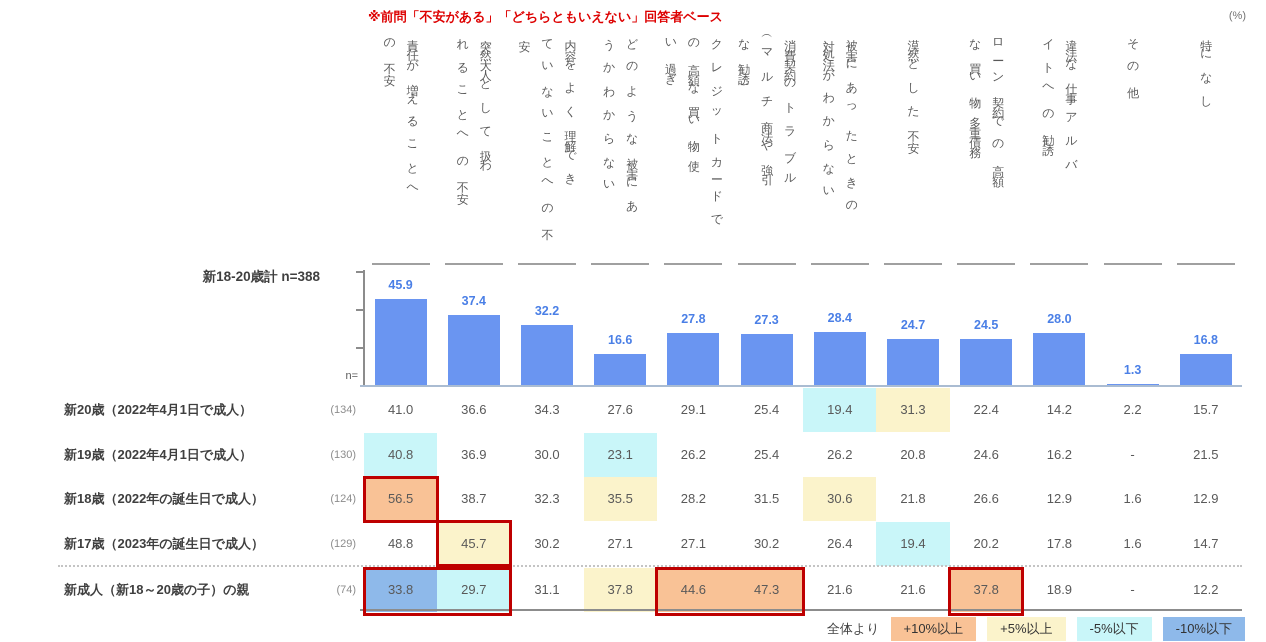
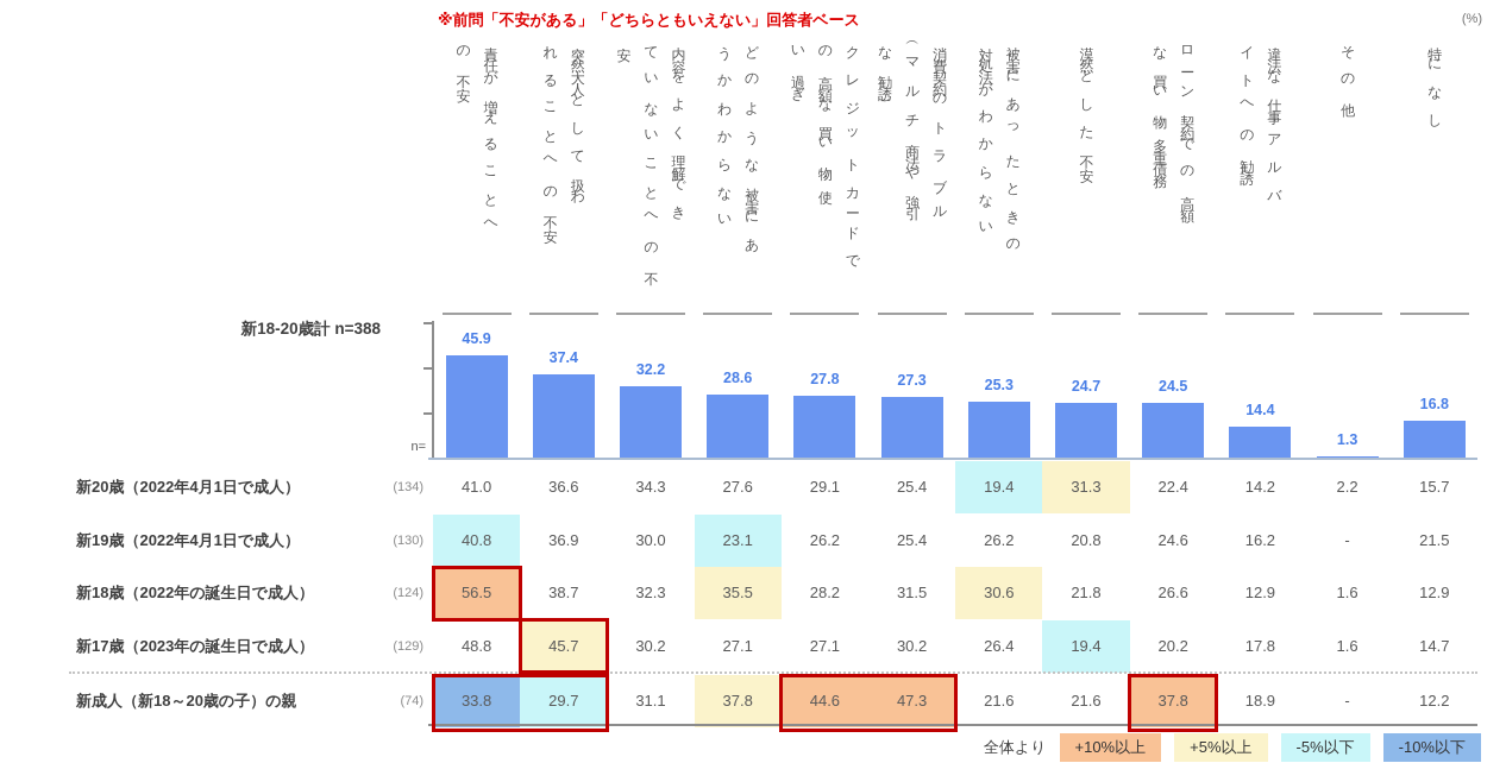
どのような被害にあうかわからない: 16.6 -> 28.6
被害にあったときの対処法がわからない: 28.4 -> 25.3
違法な仕事・アルバイトへの勧誘: 28.0 -> 14.4
